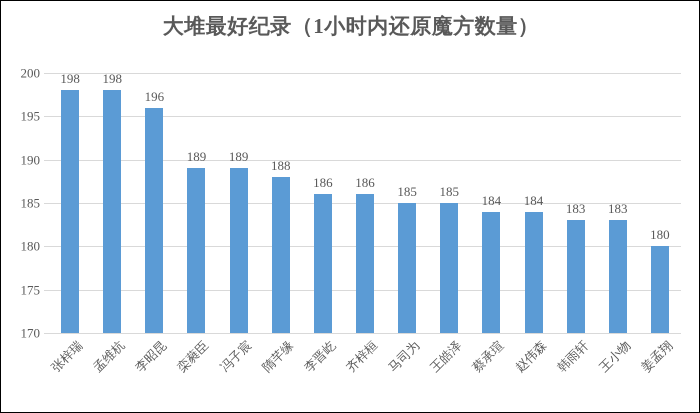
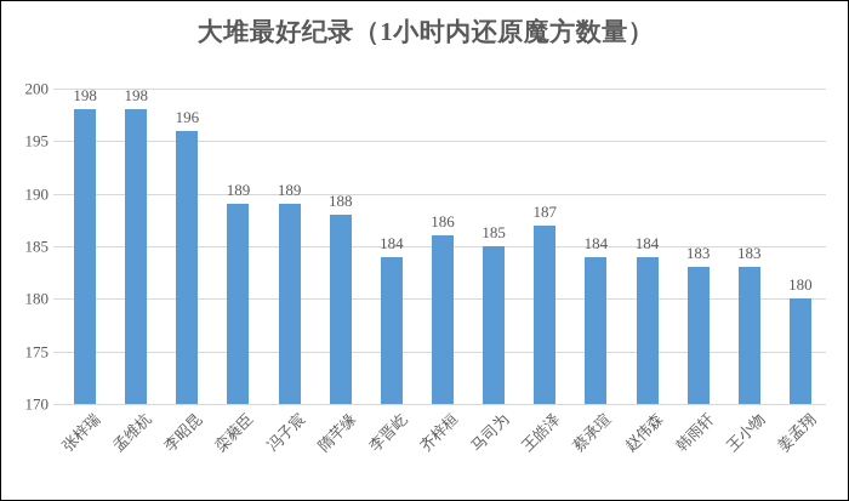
李晋屹: 186 -> 184
王皓泽: 185 -> 187
